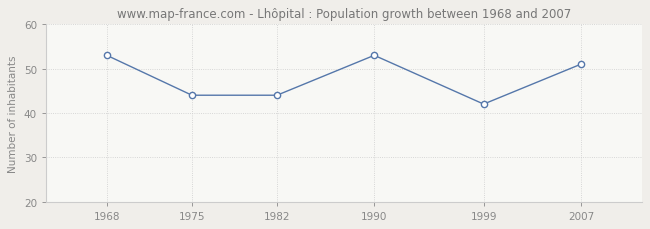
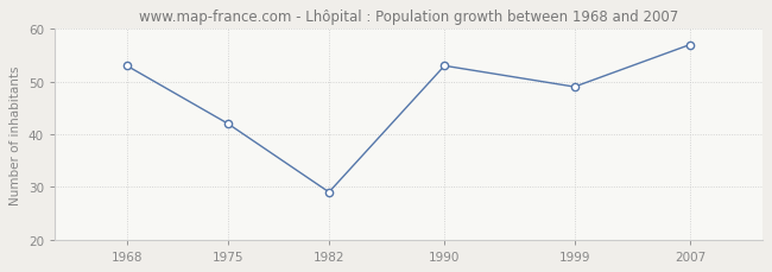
1975: 44 -> 42
1982: 44 -> 29
1999: 42 -> 49
2007: 51 -> 57
